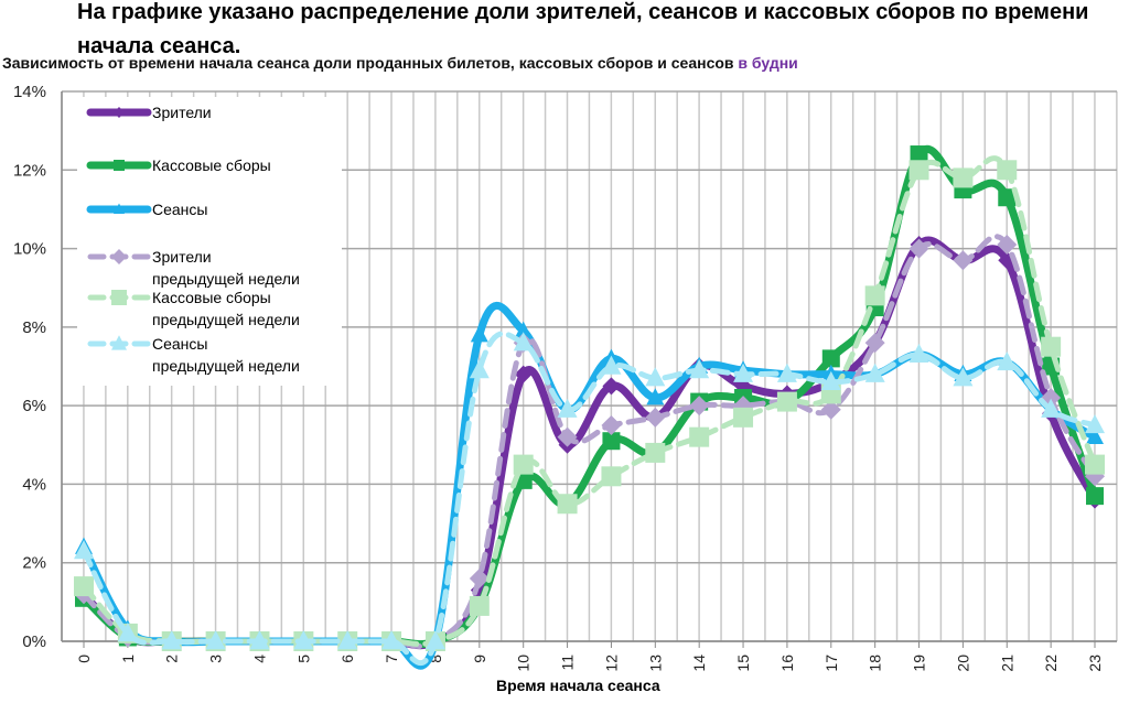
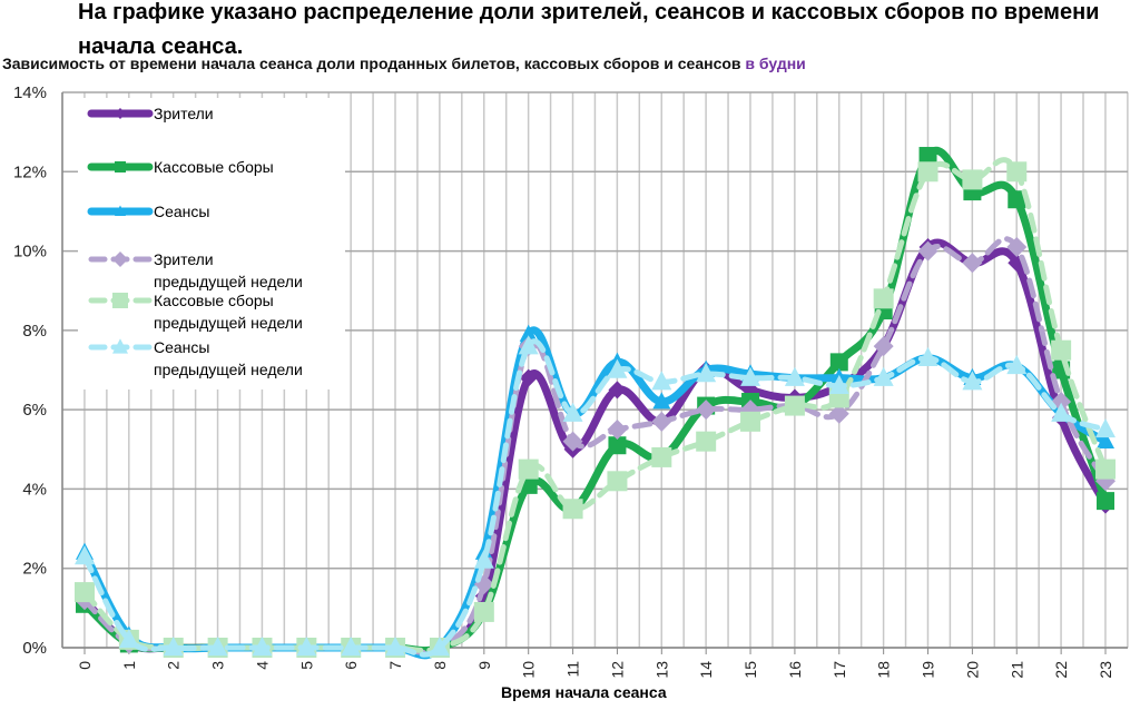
Сеансы/9: 7.8% -> 2.4%
Сеансы предыдущей недели/9: 6.9% -> 2.2%
